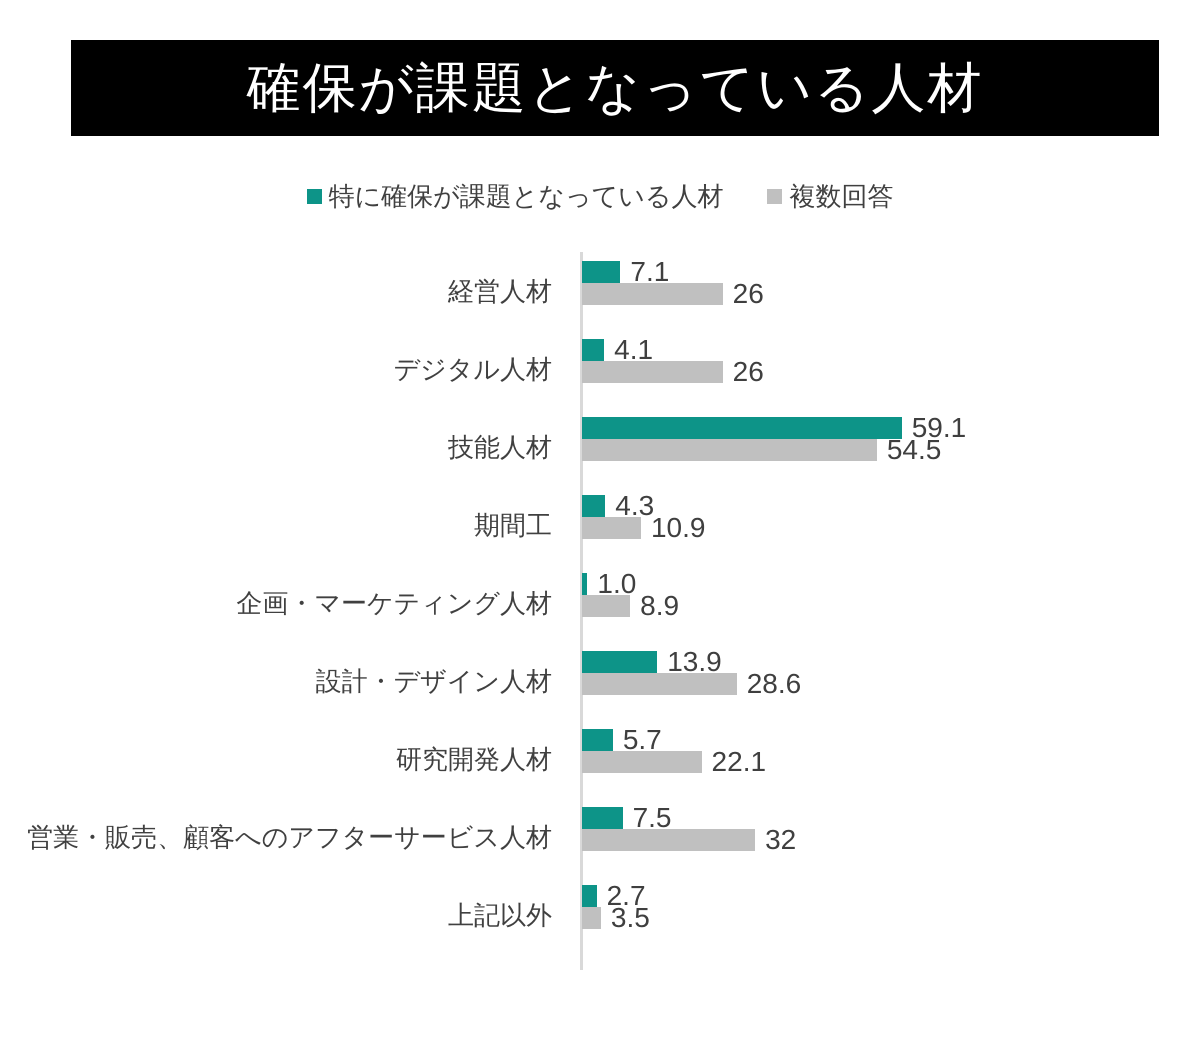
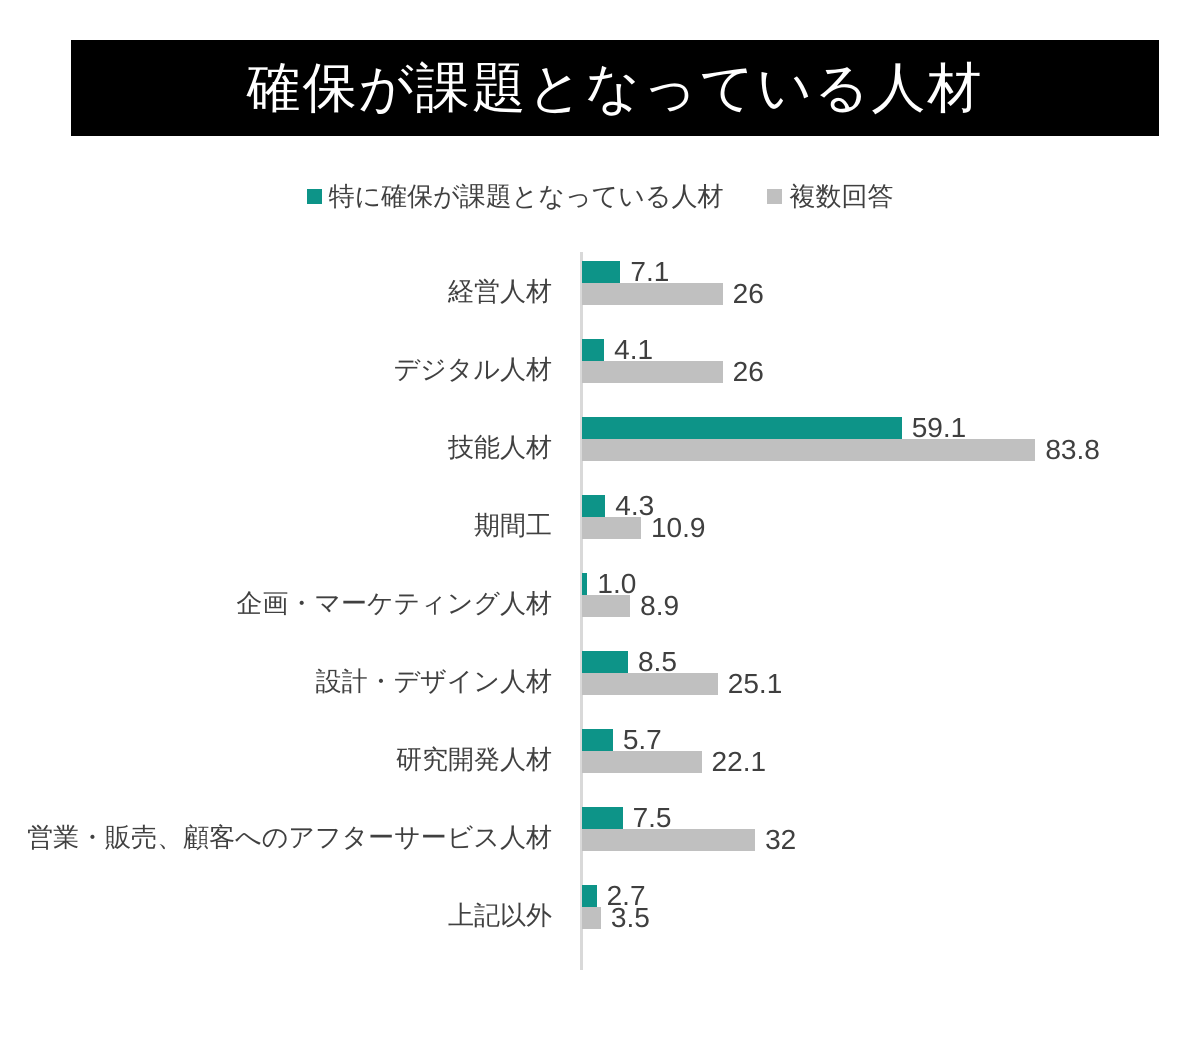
複数回答/技能人材: 54.5 -> 83.8
特に確保が課題となっている人材/設計・デザイン人材: 13.9 -> 8.5
複数回答/設計・デザイン人材: 28.6 -> 25.1
